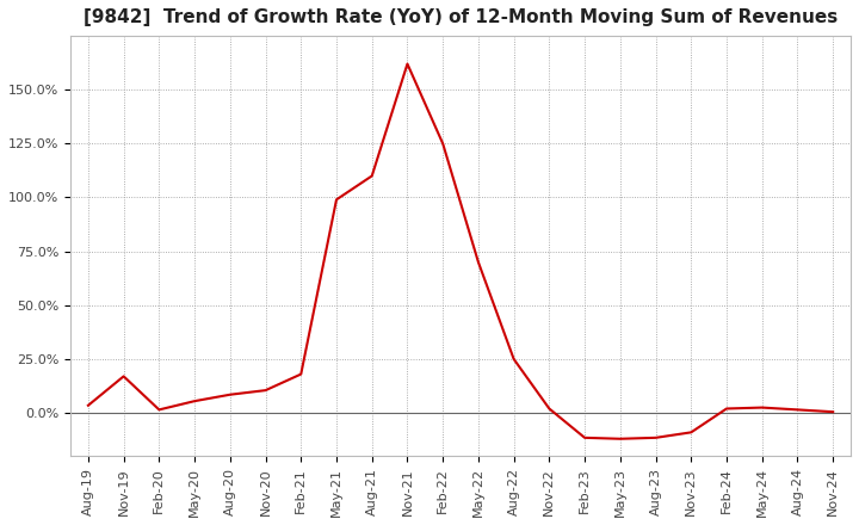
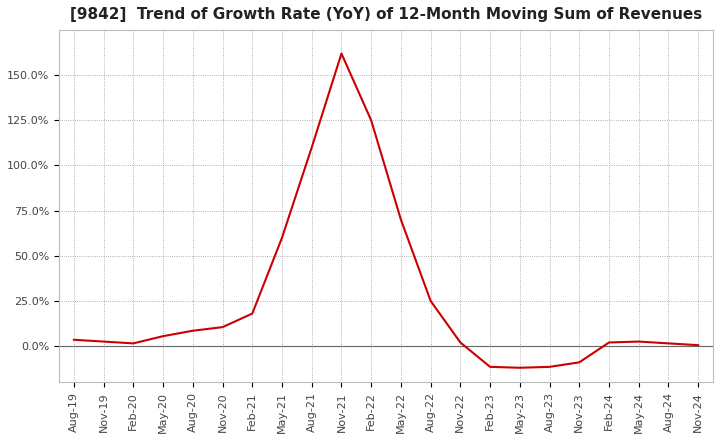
Nov-19: 17% -> 3%
May-21: 99% -> 60%
